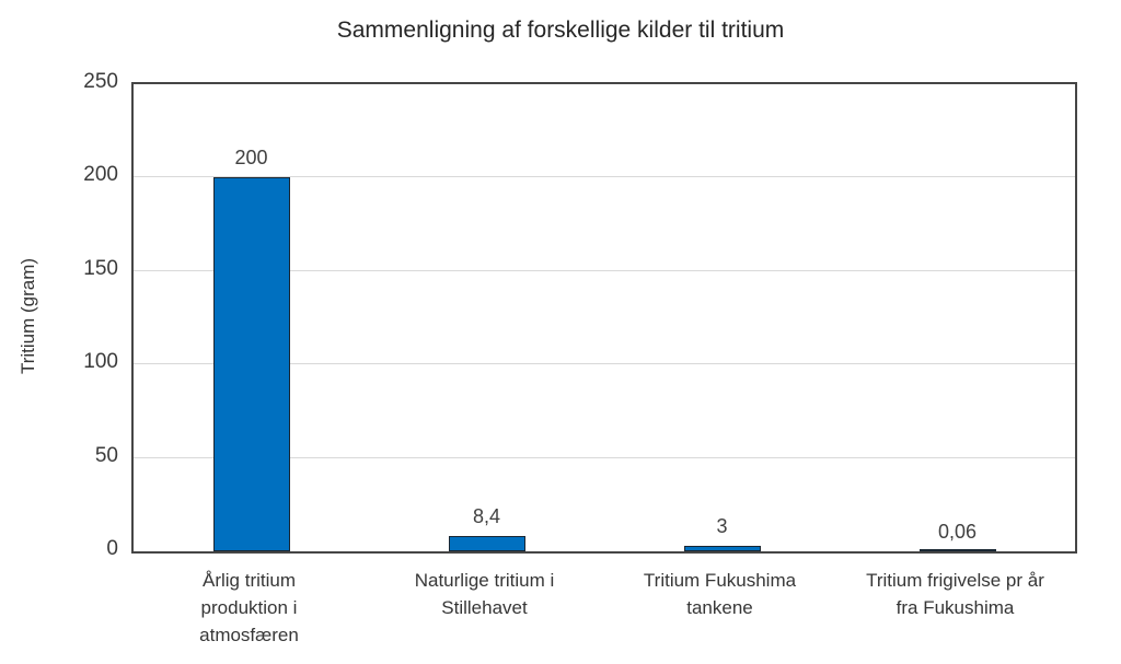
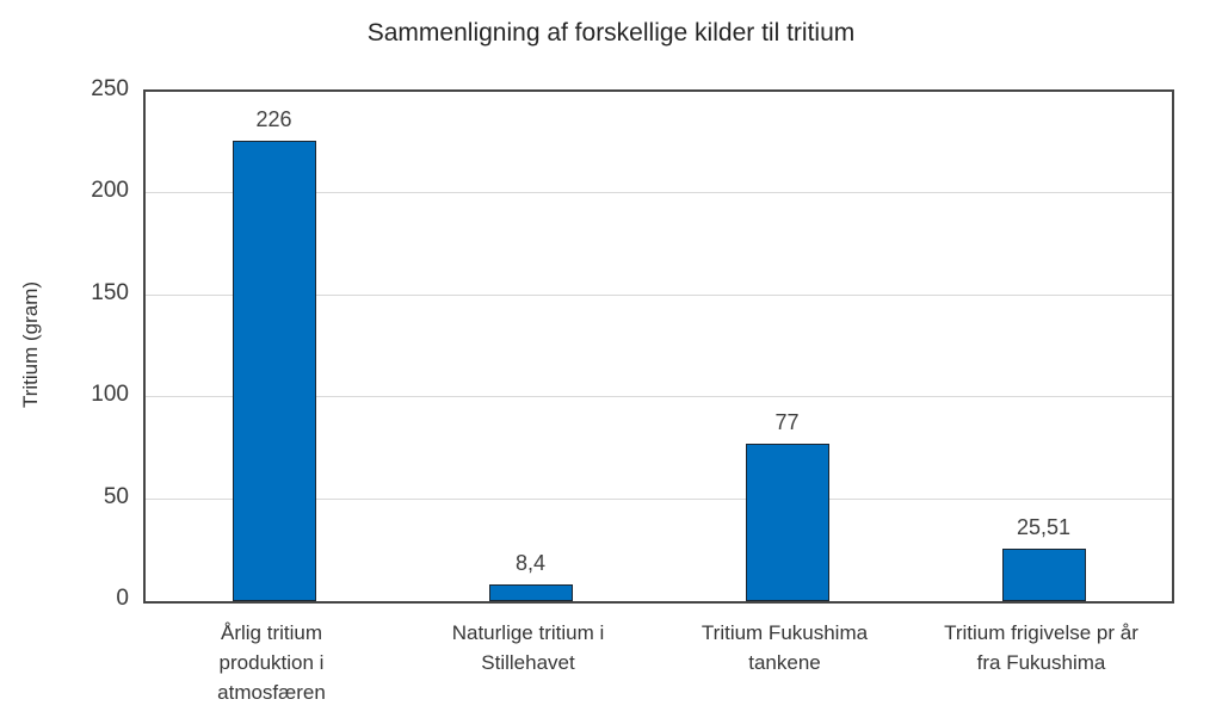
Årlig tritium produktion i atmosfæren: 200 -> 226
Tritium Fukushima tankene: 3 -> 77
Tritium frigivelse pr år fra Fukushima: 0,06 -> 25,51
